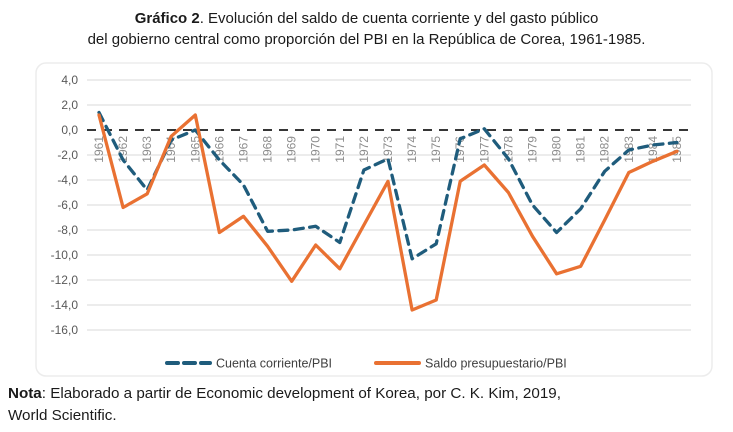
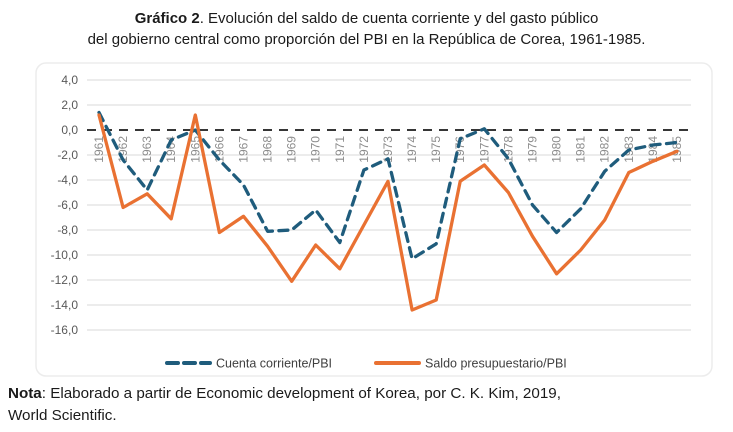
Saldo presupuestario/PBI/1964: -0,5 -> -7,1
Cuenta corriente/PBI/1970: -7,7 -> -6,4
Saldo presupuestario/PBI/1981: -10,9 -> -9,6
